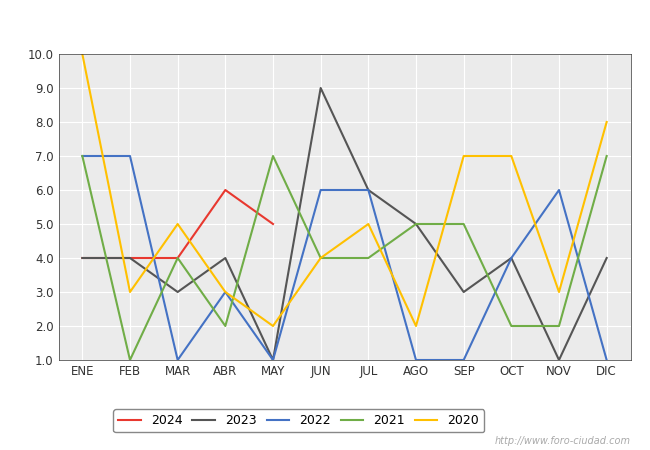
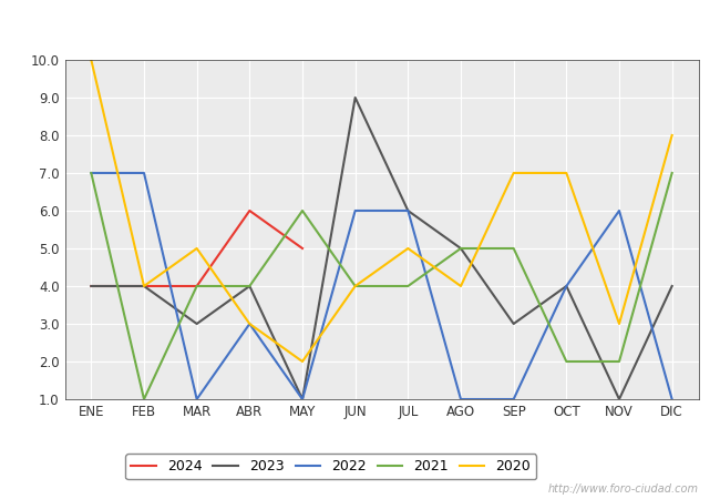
2020/FEB: 3 -> 4
2021/ABR: 2 -> 4
2021/MAY: 7 -> 6
2020/AGO: 2 -> 4
